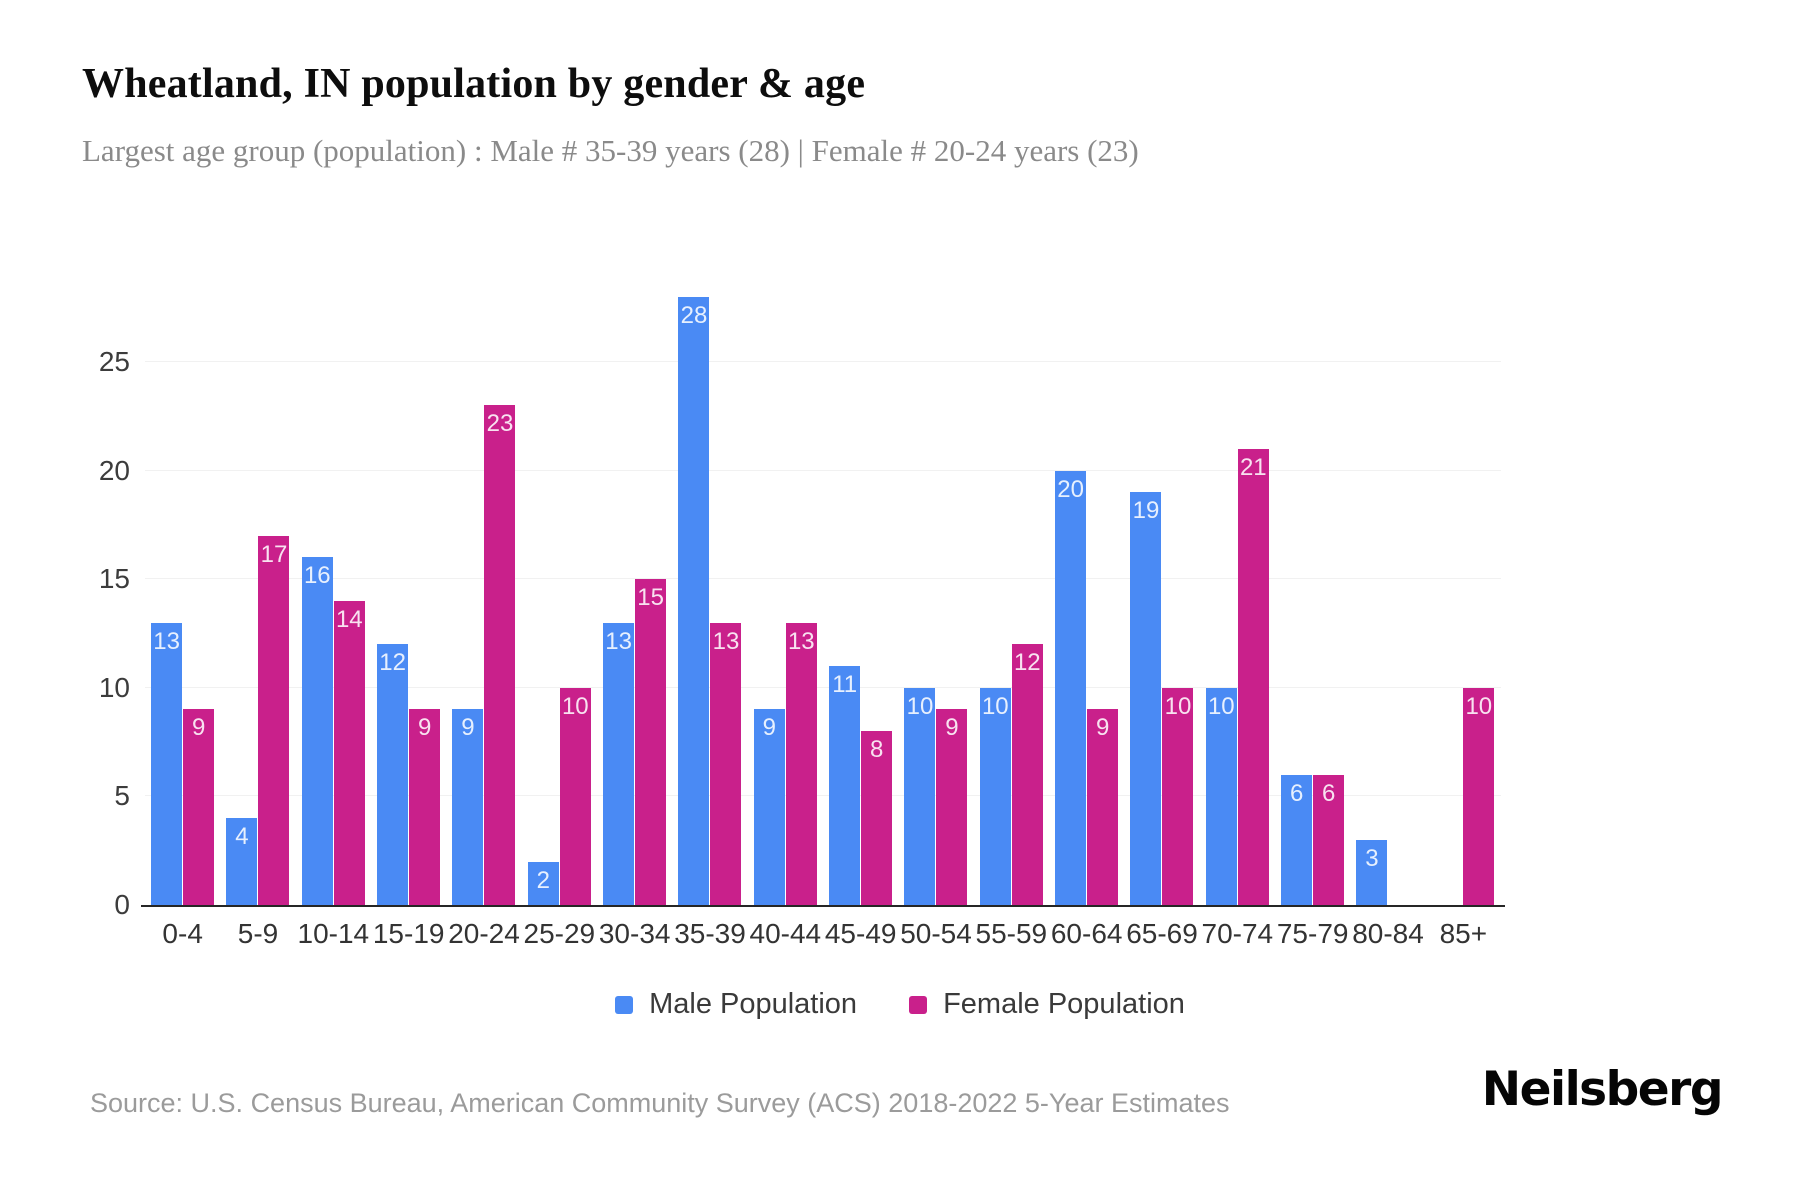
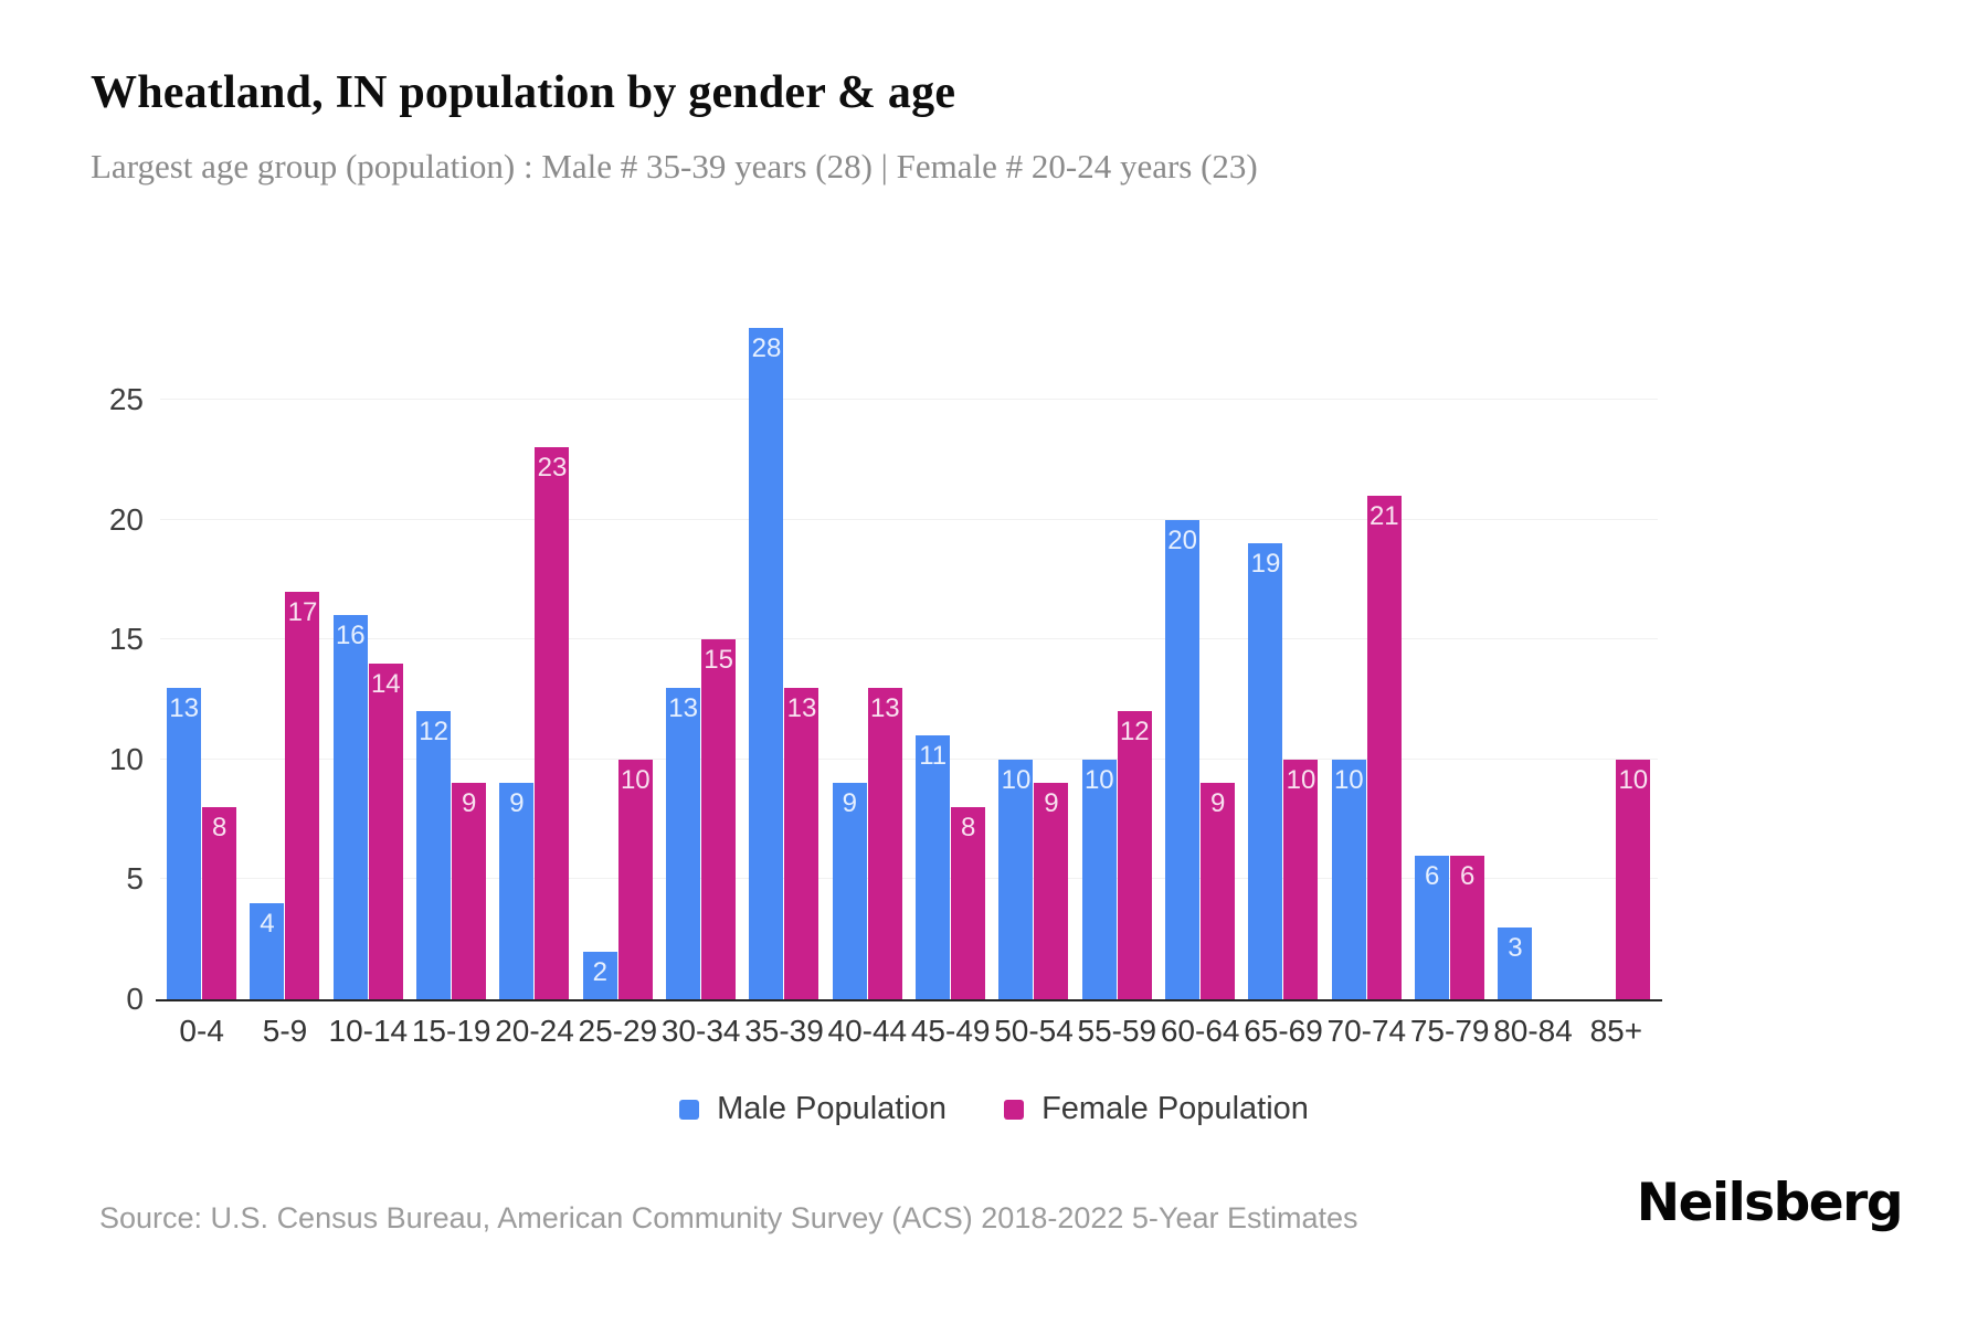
Female Population/0-4: 9 -> 8
